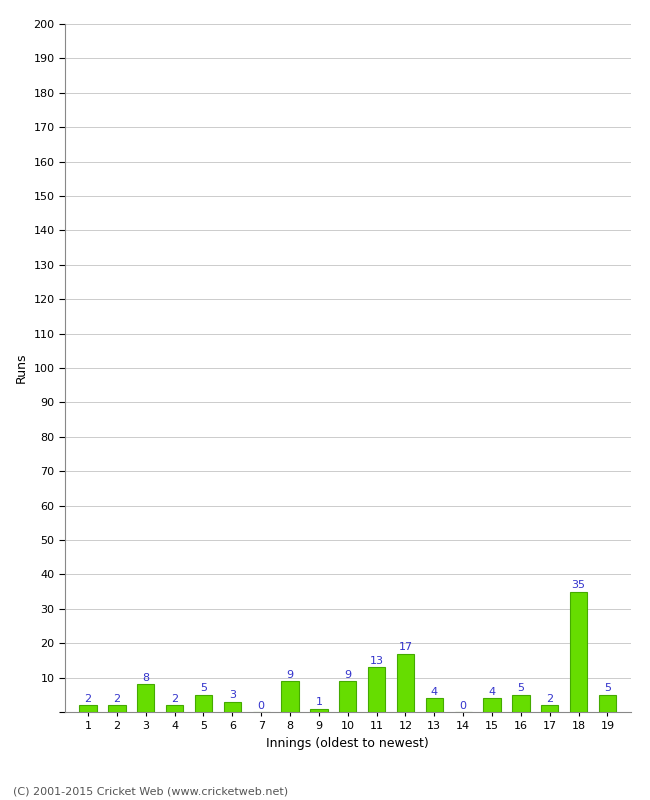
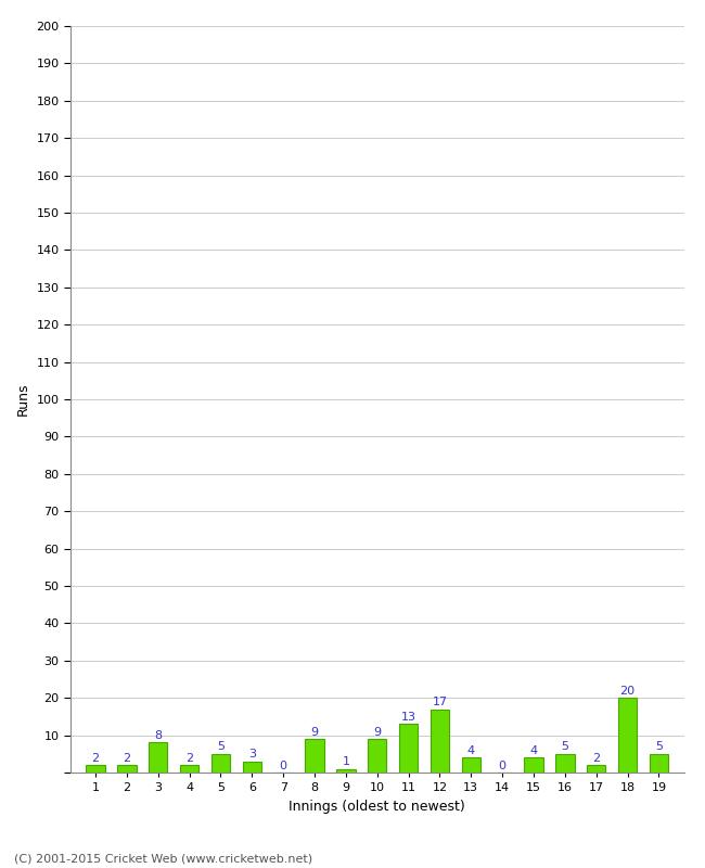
18: 35 -> 20
